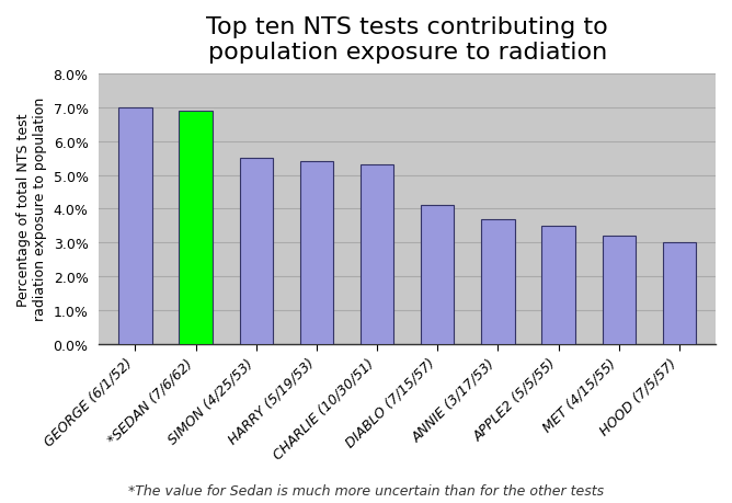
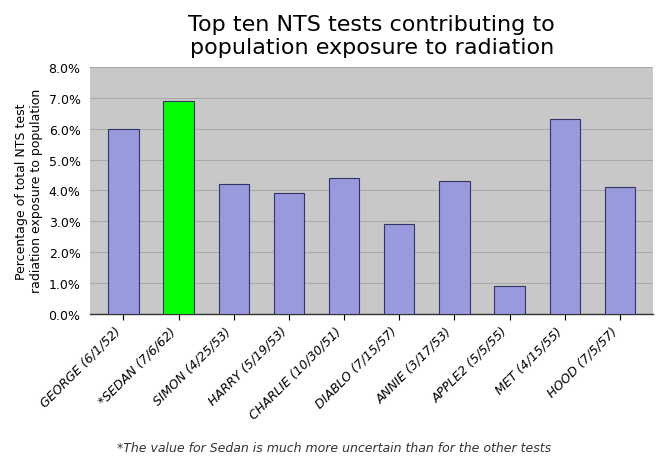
GEORGE (6/1/52): 7.0% -> 6.0%
SIMON (4/25/53): 5.5% -> 4.2%
HARRY (5/19/53): 5.4% -> 3.9%
CHARLIE (10/30/51): 5.3% -> 4.4%
DIABLO (7/15/57): 4.1% -> 2.9%
ANNIE (3/17/53): 3.7% -> 4.3%
APPLE2 (5/5/55): 3.5% -> 0.9%
MET (4/15/55): 3.2% -> 6.3%
HOOD (7/5/57): 3.0% -> 4.1%
